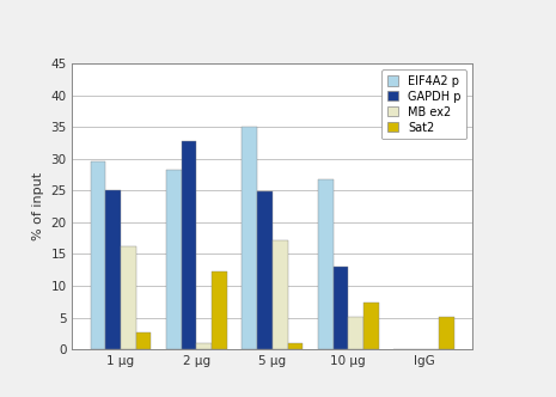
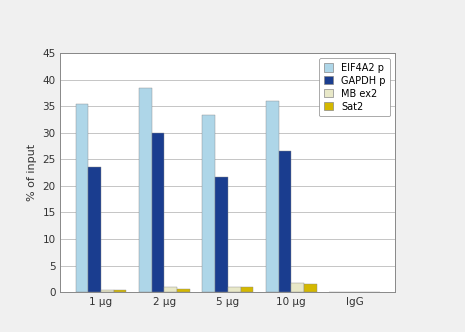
EIF4A2 p/1 μg: 29.6 -> 35.5
GAPDH p/1 μg: 25.0 -> 23.5
MB ex2/1 μg: 16.2 -> 0.5
Sat2/1 μg: 2.6 -> 0.4
EIF4A2 p/2 μg: 28.2 -> 38.5
GAPDH p/2 μg: 32.8 -> 30.0
Sat2/2 μg: 12.2 -> 0.6
EIF4A2 p/5 μg: 35.0 -> 33.3
GAPDH p/5 μg: 24.8 -> 21.7
MB ex2/5 μg: 17.2 -> 0.9
EIF4A2 p/10 μg: 26.8 -> 36.0
GAPDH p/10 μg: 13.0 -> 26.5
MB ex2/10 μg: 5.2 -> 1.8
Sat2/10 μg: 7.4 -> 1.5
Sat2/IgG: 5.2 -> 0.1
